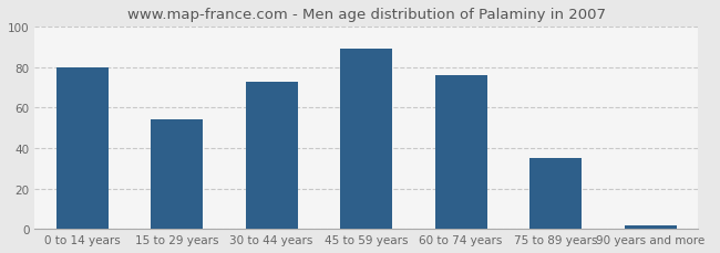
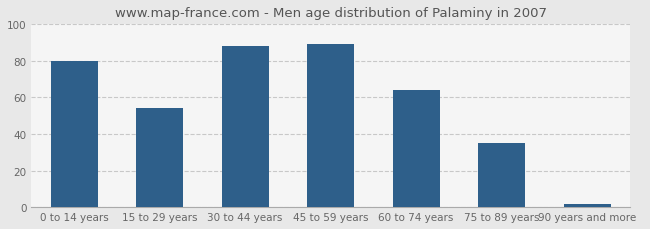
30 to 44 years: 73 -> 88
60 to 74 years: 76 -> 64
